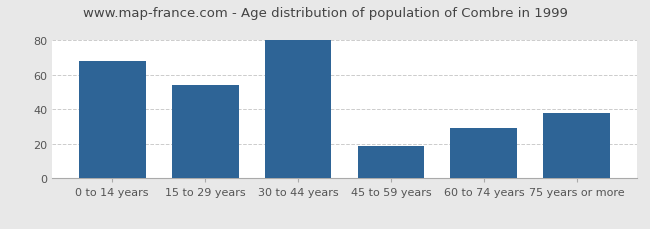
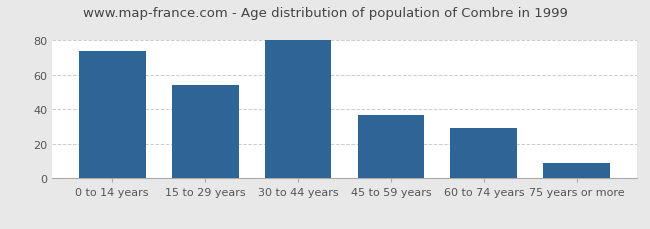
0 to 14 years: 68 -> 74
45 to 59 years: 19 -> 37
75 years or more: 38 -> 9
